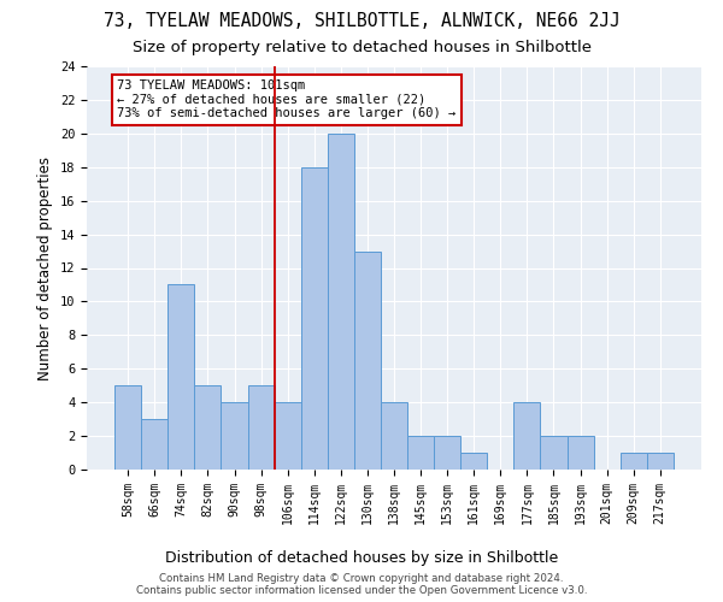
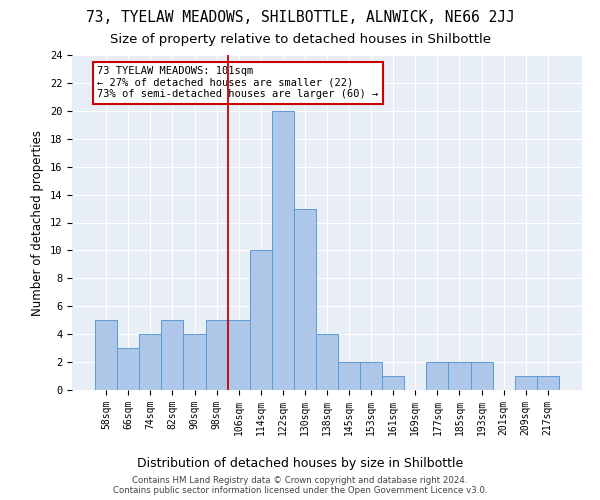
74sqm: 11 -> 4
106sqm: 4 -> 5
114sqm: 18 -> 10
177sqm: 4 -> 2
